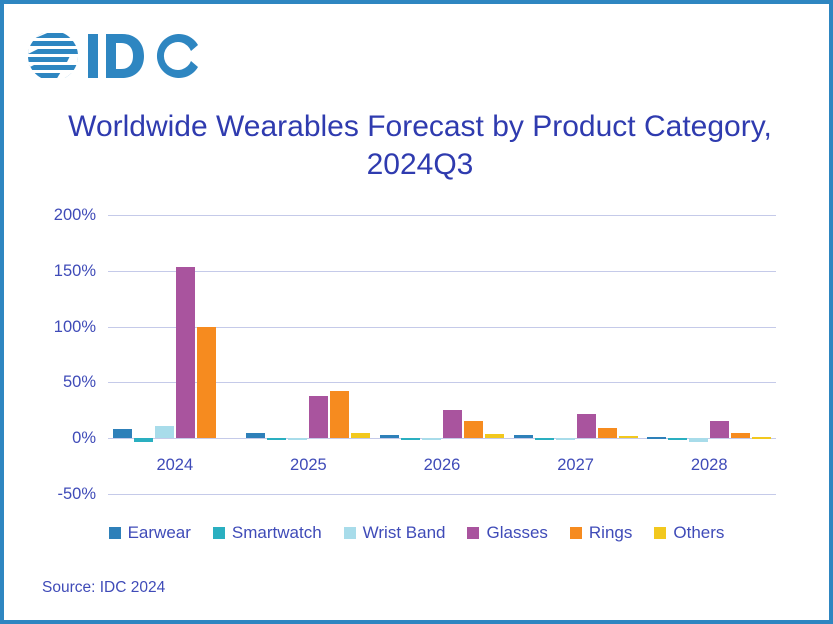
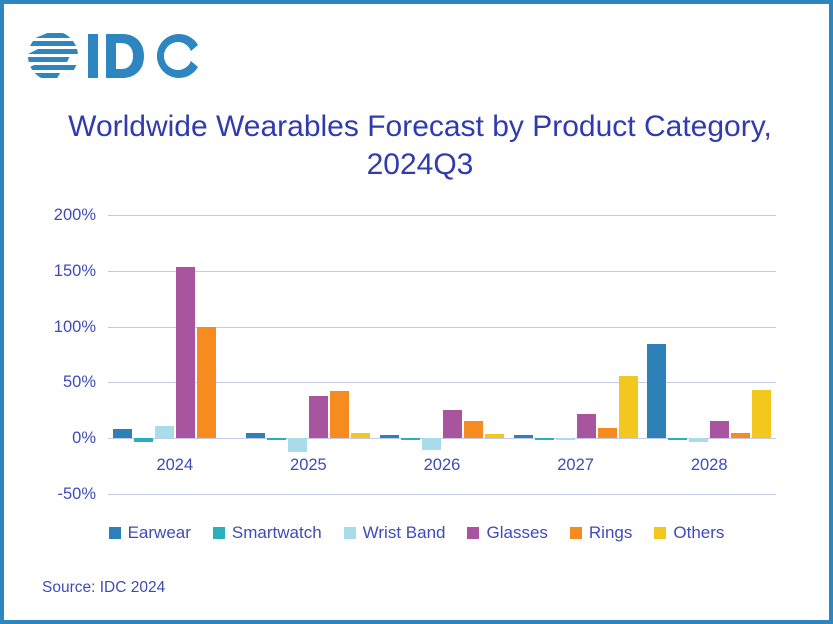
Wrist Band/2025: -2% -> -12%
Wrist Band/2026: -2% -> -11%
Others/2027: 2% -> 56%
Earwear/2028: 1% -> 84%
Others/2028: 1% -> 43%
